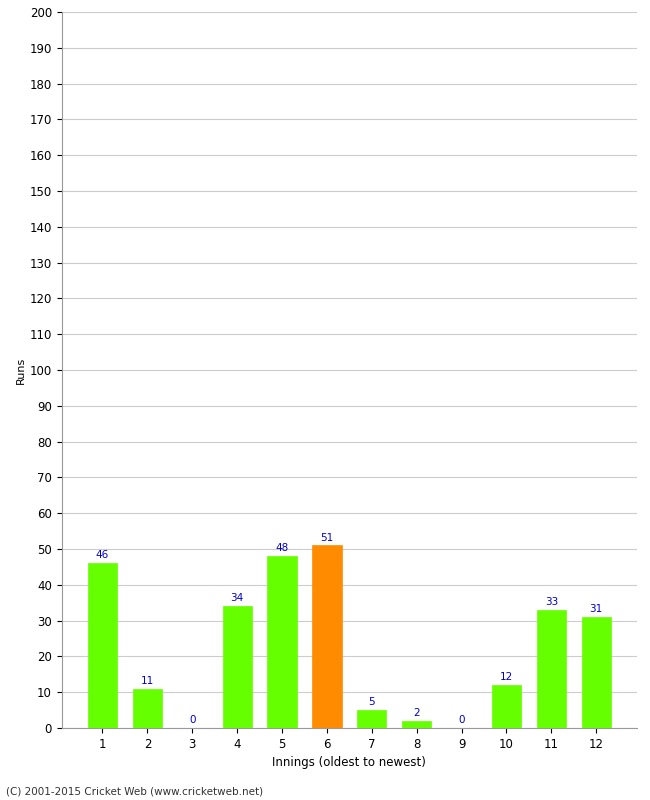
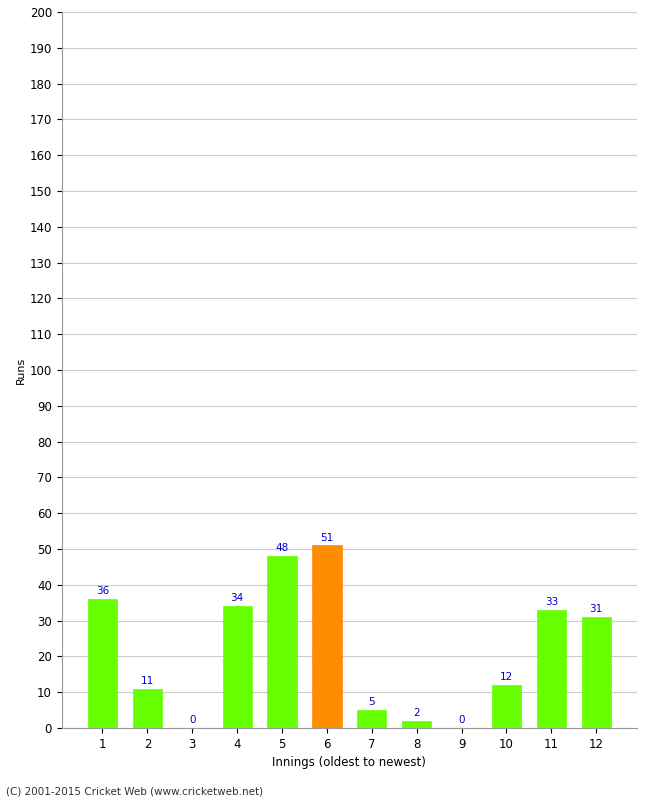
1: 46 -> 36
